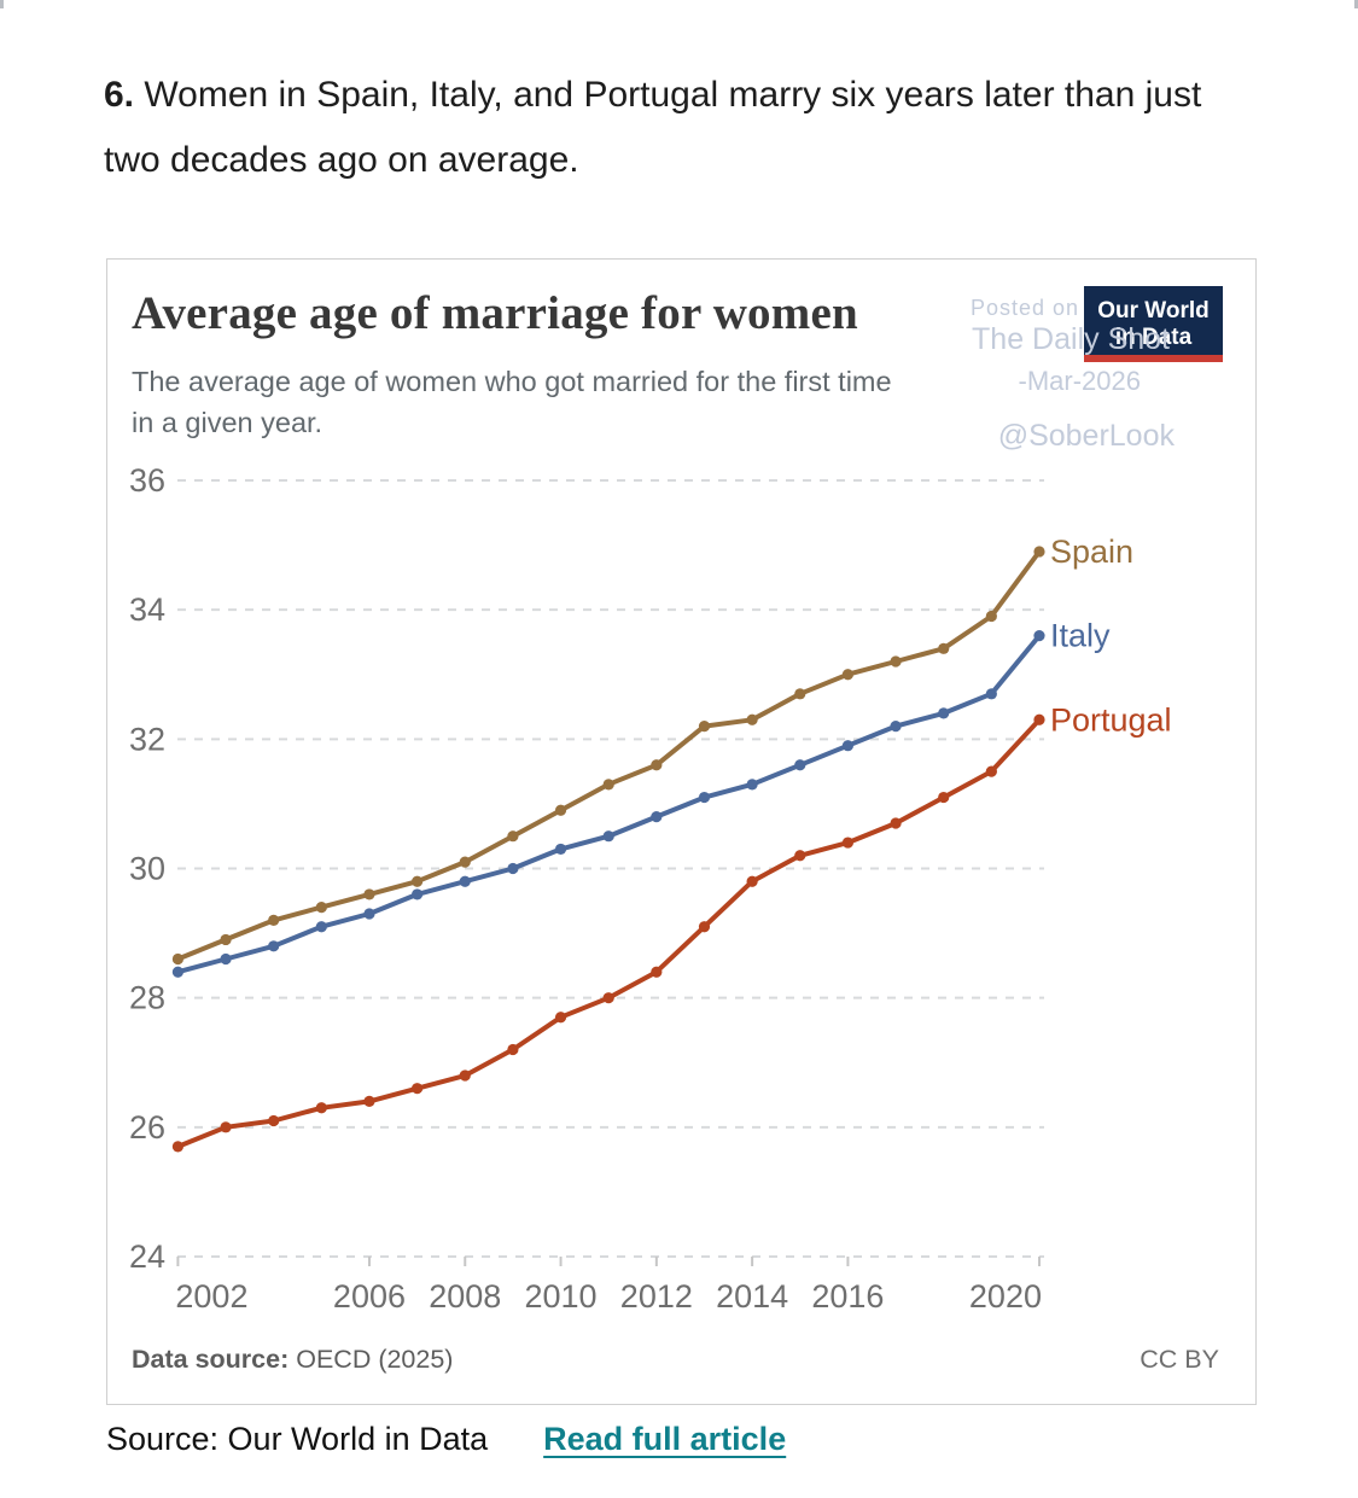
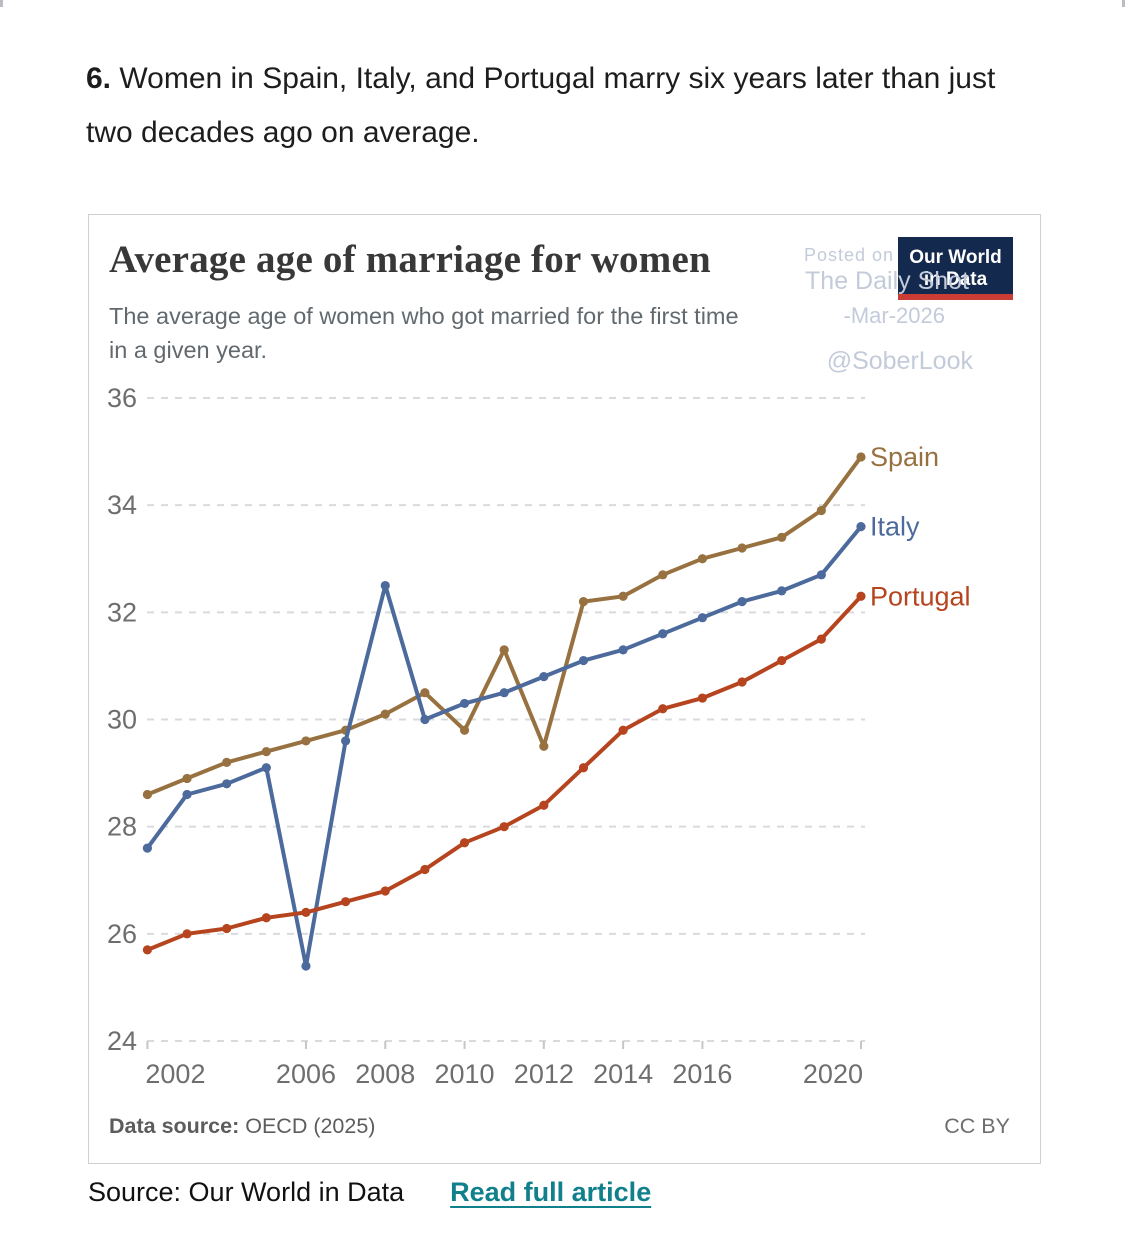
Italy/2002: 28.4 -> 27.6
Italy/2006: 29.3 -> 25.4
Italy/2008: 29.8 -> 32.5
Spain/2010: 30.9 -> 29.8
Spain/2012: 31.6 -> 29.5
